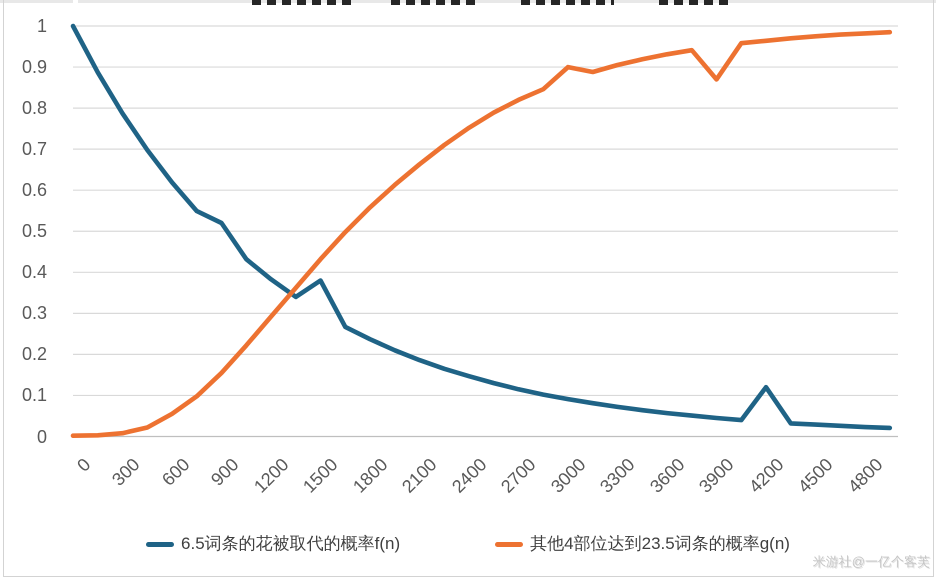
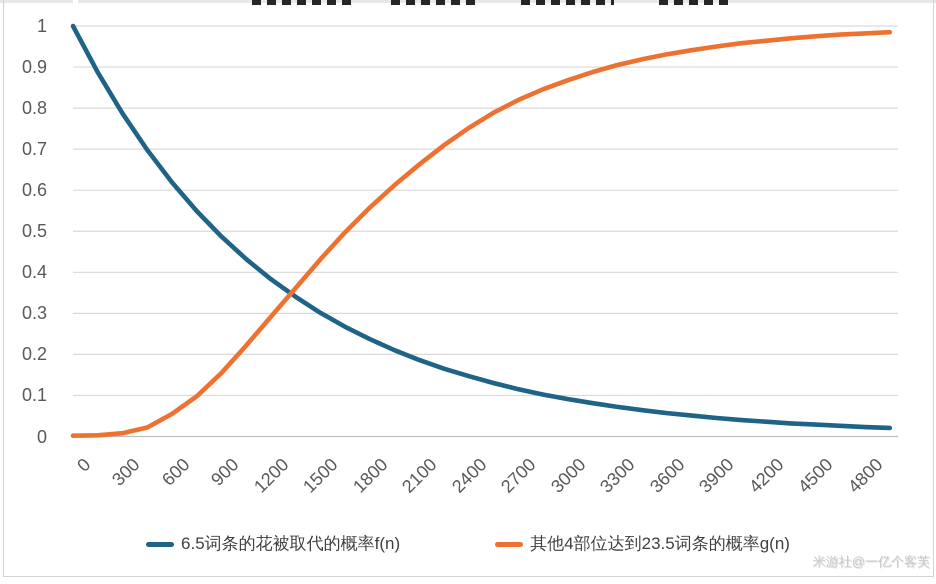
6.5词条的花被取代的概率f(n)/900: 0.52 -> 0.49
6.5词条的花被取代的概率f(n)/1500: 0.38 -> 0.30
其他4部位达到23.5词条的概率g(n)/3000: 0.90 -> 0.87
其他4部位达到23.5词条的概率g(n)/3900: 0.87 -> 0.95
6.5词条的花被取代的概率f(n)/4200: 0.12 -> 0.04
